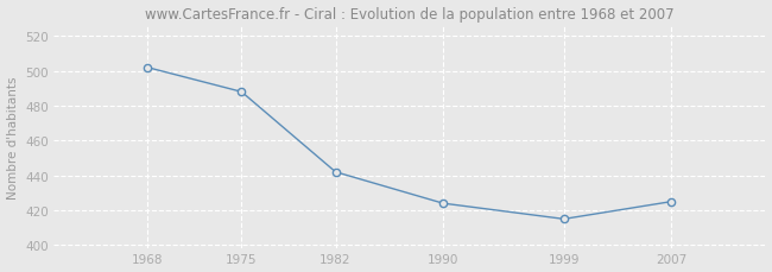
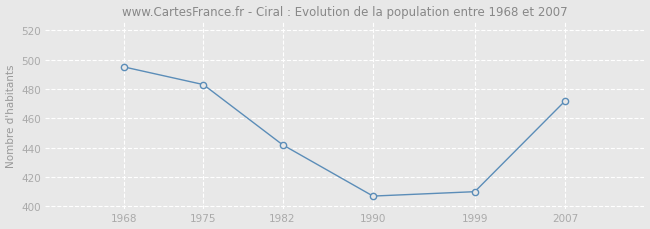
1968: 502 -> 495
1975: 488 -> 483
1990: 424 -> 407
1999: 415 -> 410
2007: 425 -> 472
